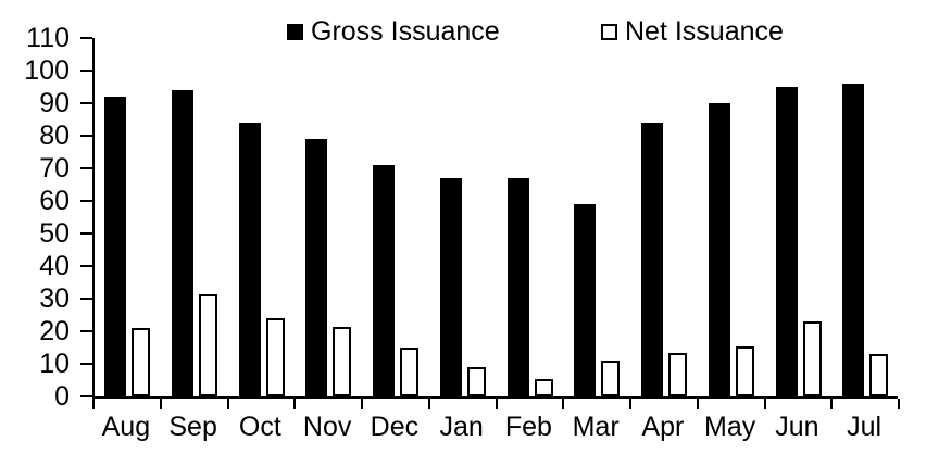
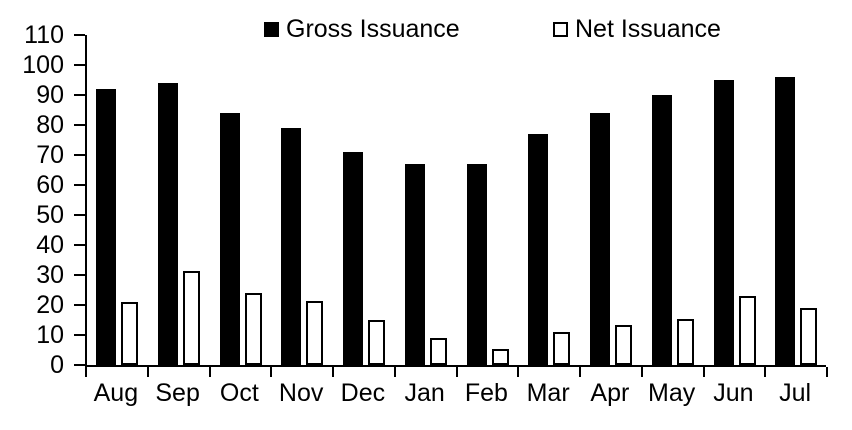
Gross Issuance/Mar: 59 -> 77
Net Issuance/Jul: 13 -> 19
